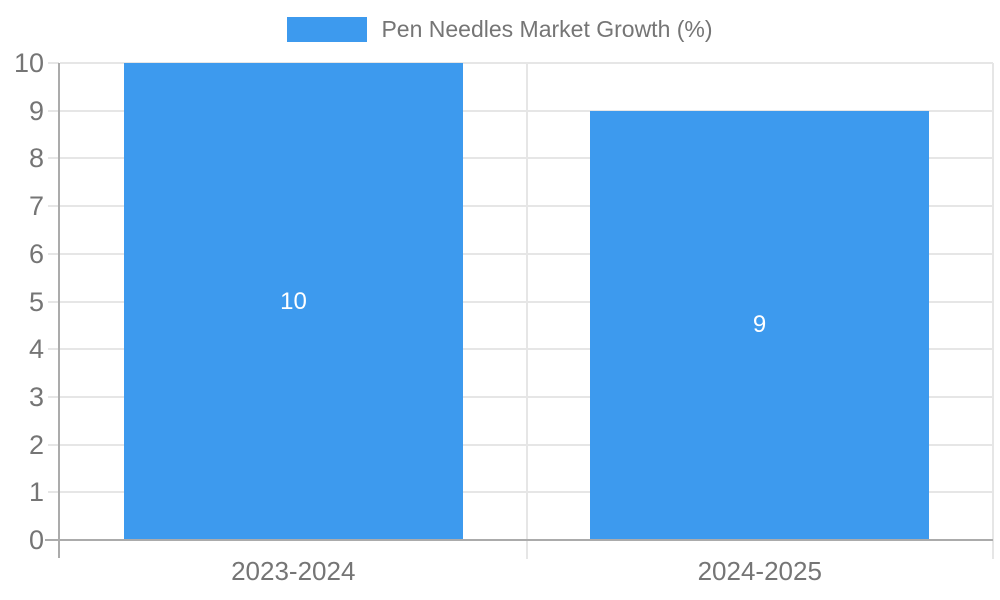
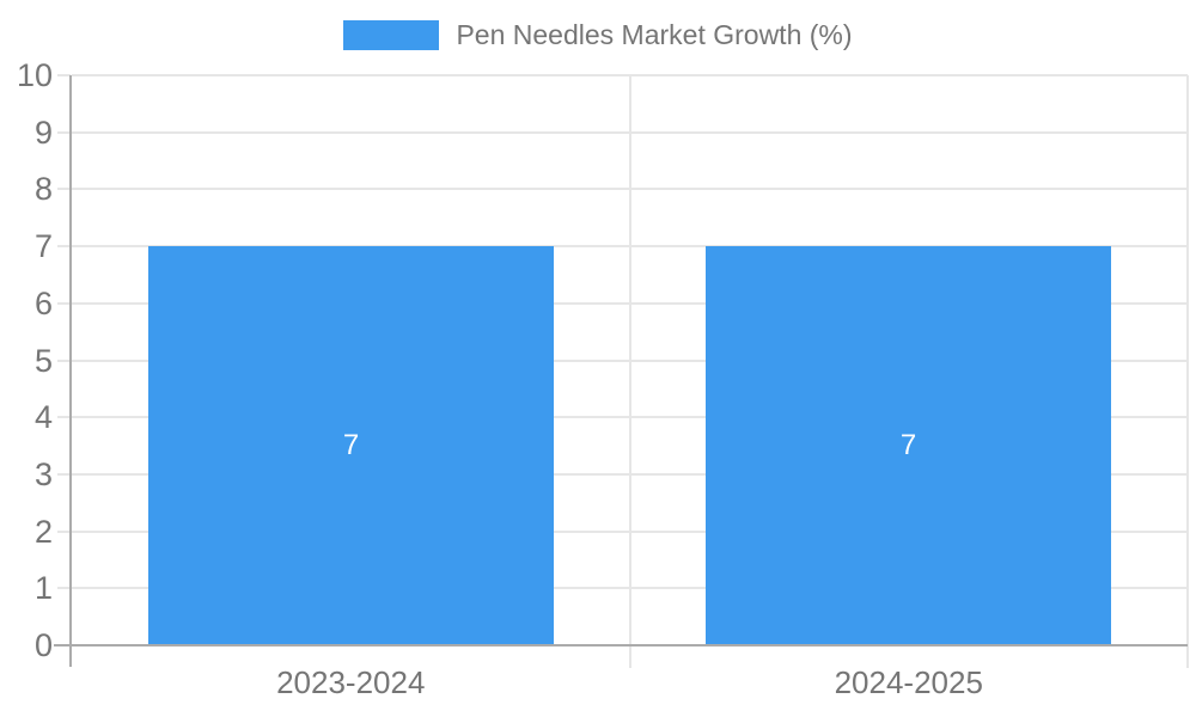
2023-2024: 10 -> 7
2024-2025: 9 -> 7
